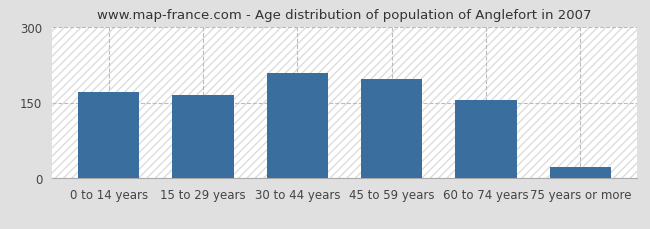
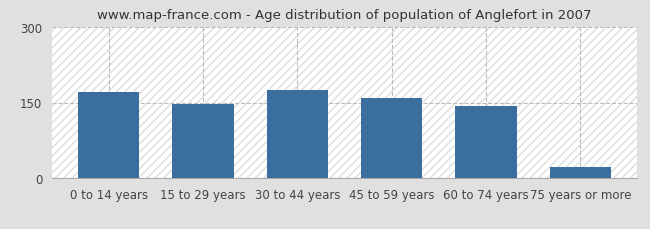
15 to 29 years: 164 -> 147
30 to 44 years: 208 -> 174
45 to 59 years: 196 -> 158
60 to 74 years: 154 -> 144
